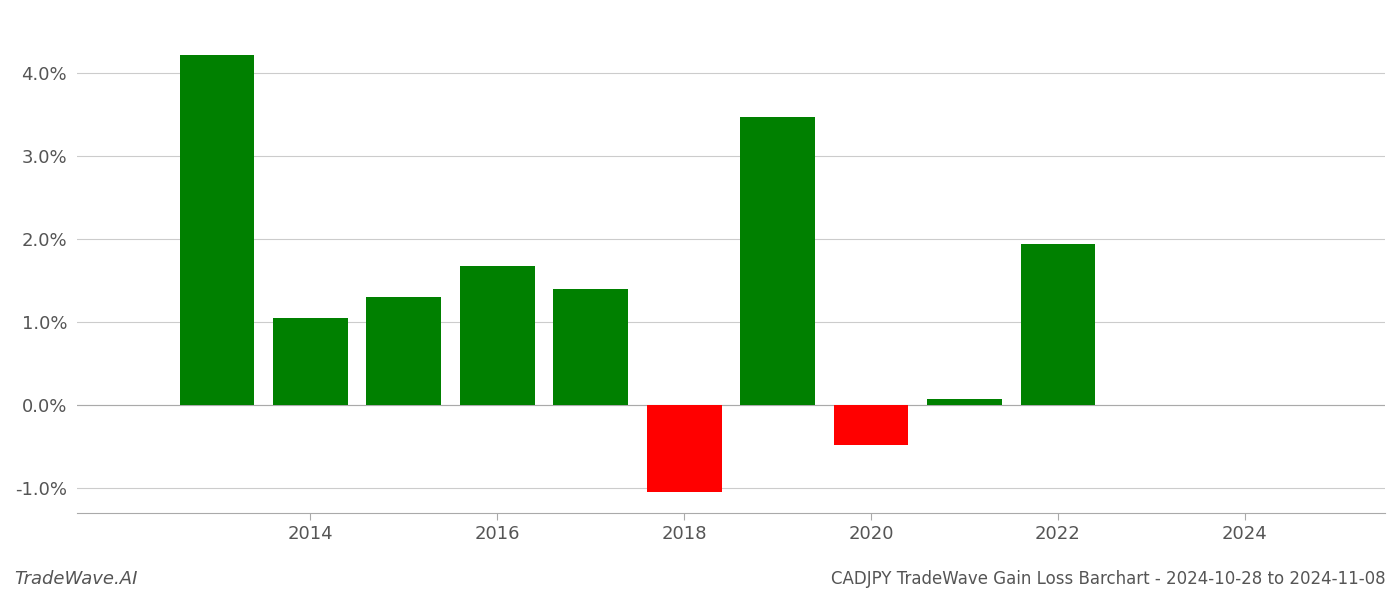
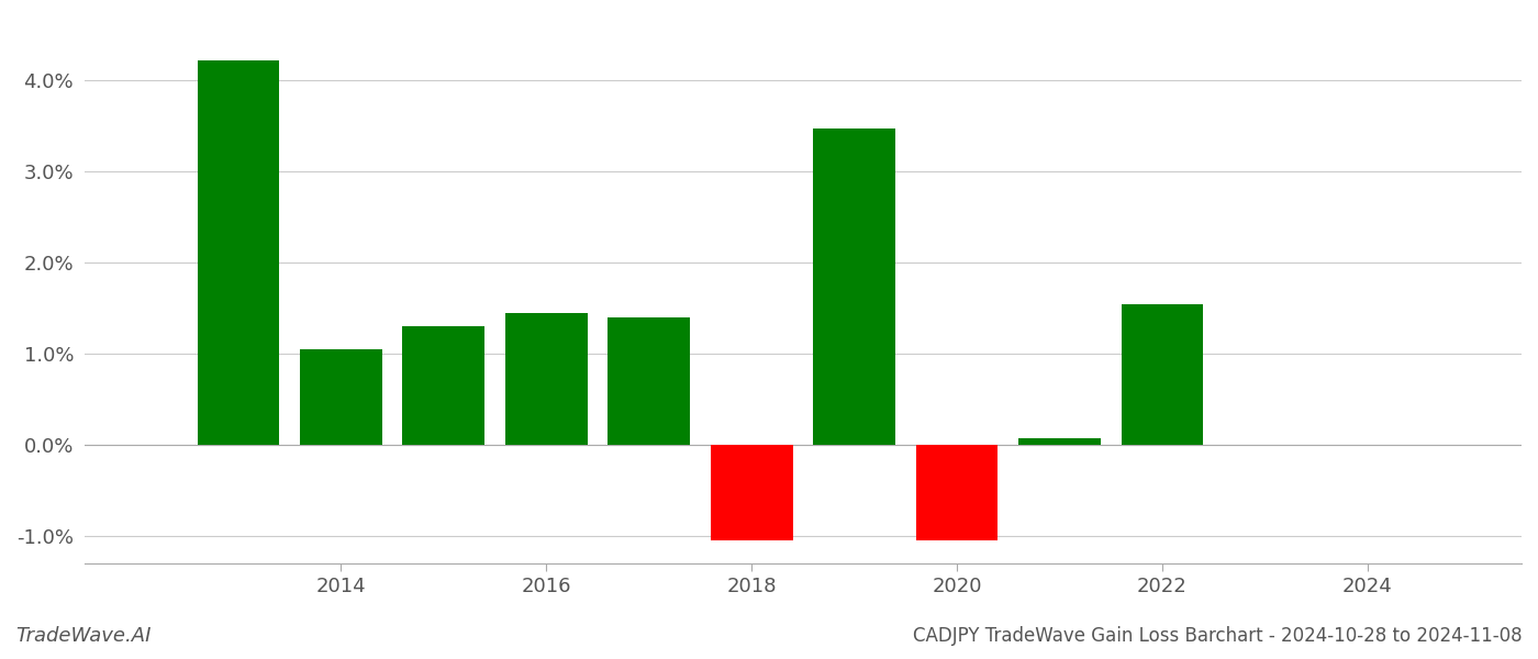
2016: 1.68% -> 1.45%
2020: -0.48% -> -1.05%
2022: 1.94% -> 1.55%
